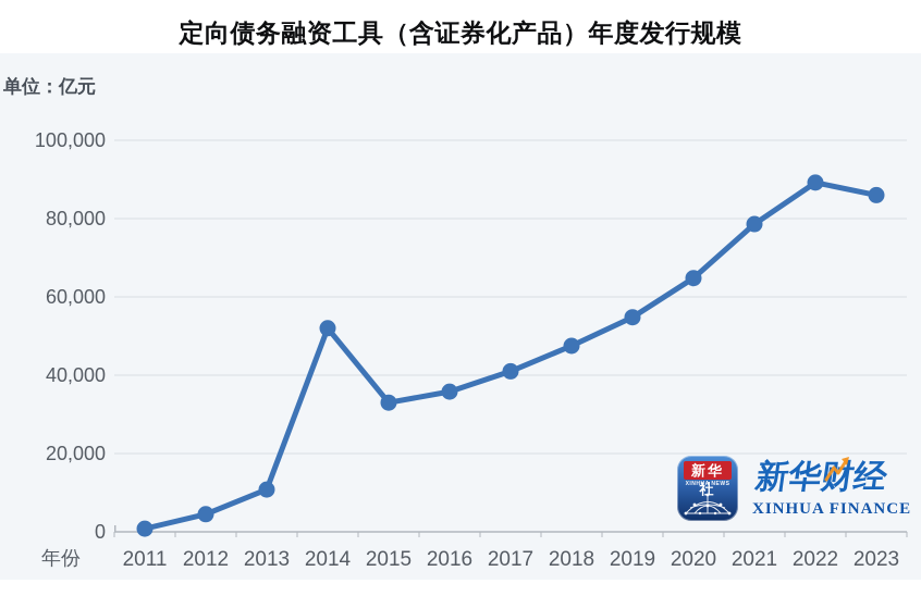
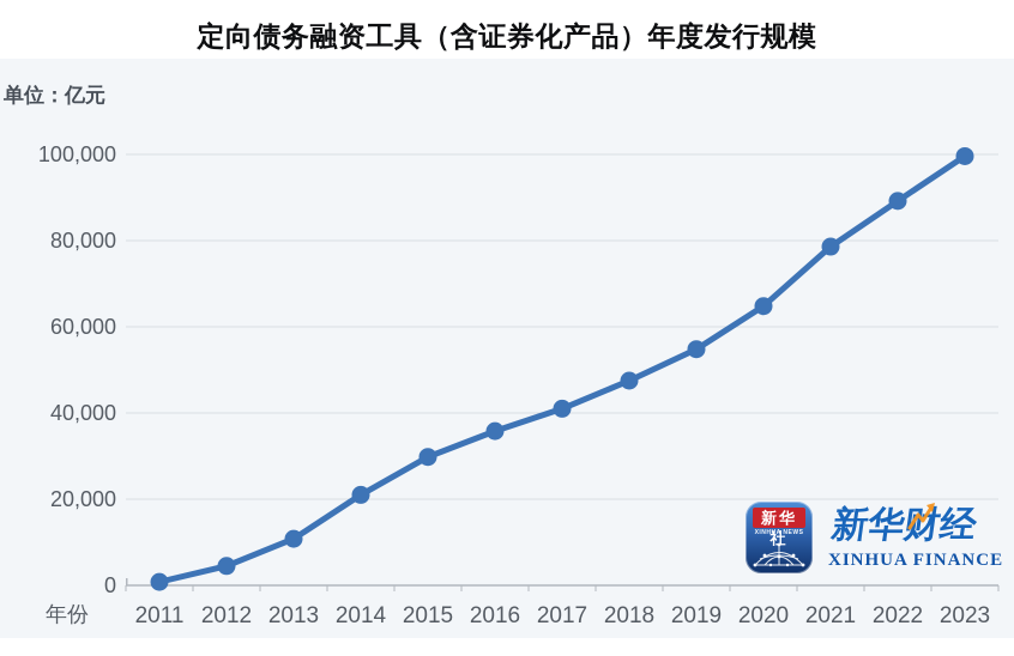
2014: 52000 -> 21000
2015: 33000 -> 30000
2023: 86000 -> 100000
